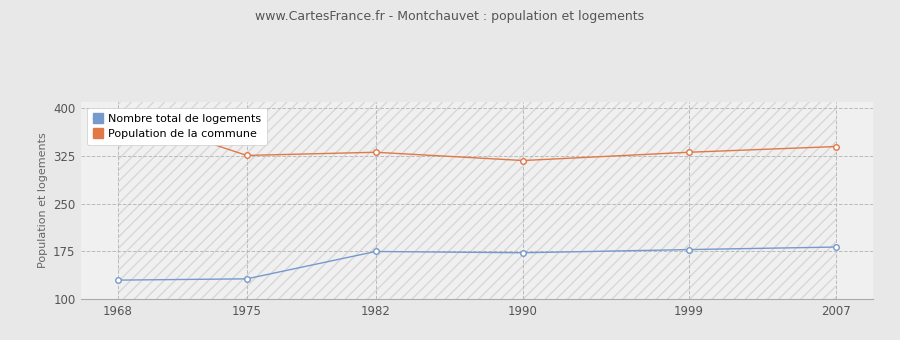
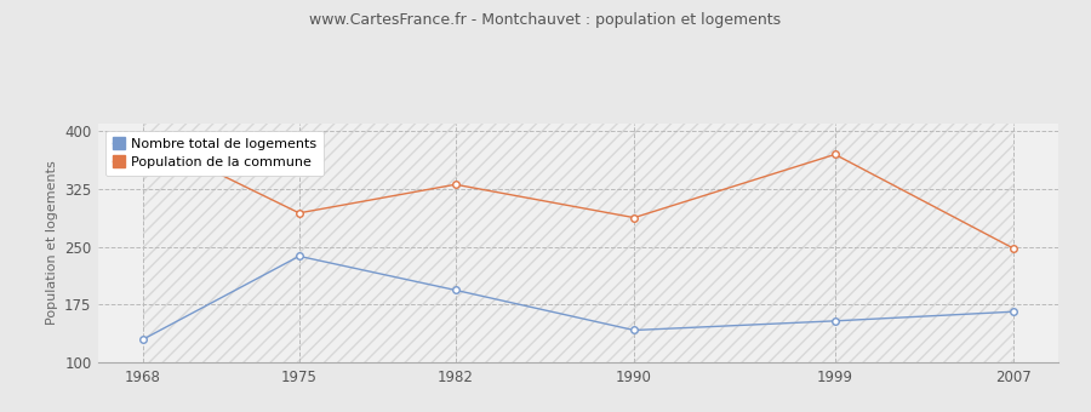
Nombre total de logements/1975: 132 -> 238
Population de la commune/1975: 326 -> 294
Nombre total de logements/1982: 175 -> 194
Nombre total de logements/1990: 173 -> 142
Population de la commune/1990: 318 -> 288
Nombre total de logements/1999: 178 -> 154
Population de la commune/1999: 331 -> 370
Nombre total de logements/2007: 182 -> 166
Population de la commune/2007: 340 -> 248
